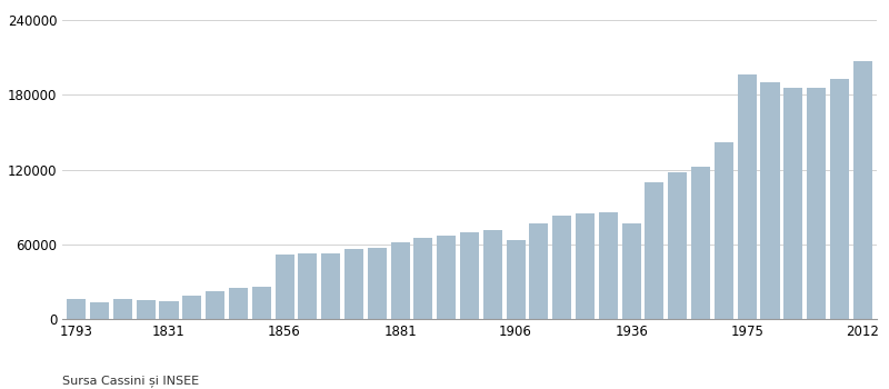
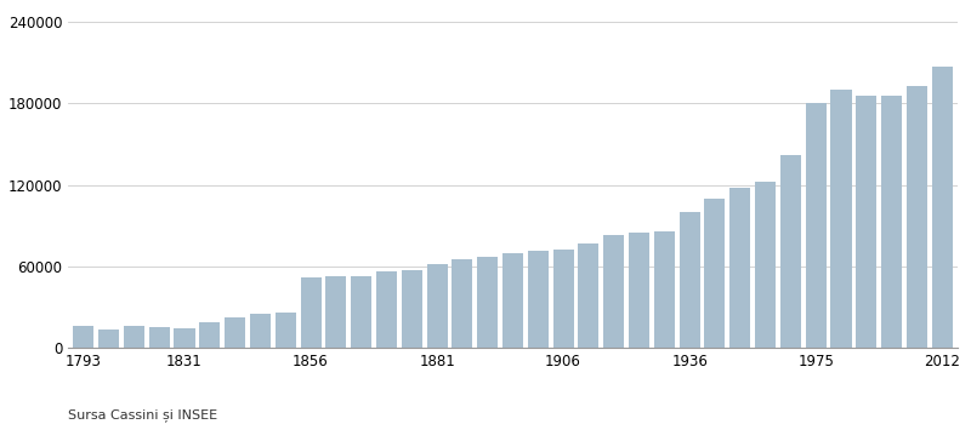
1906: 63000 -> 72000
1936: 77000 -> 100000
1975: 196000 -> 180000
